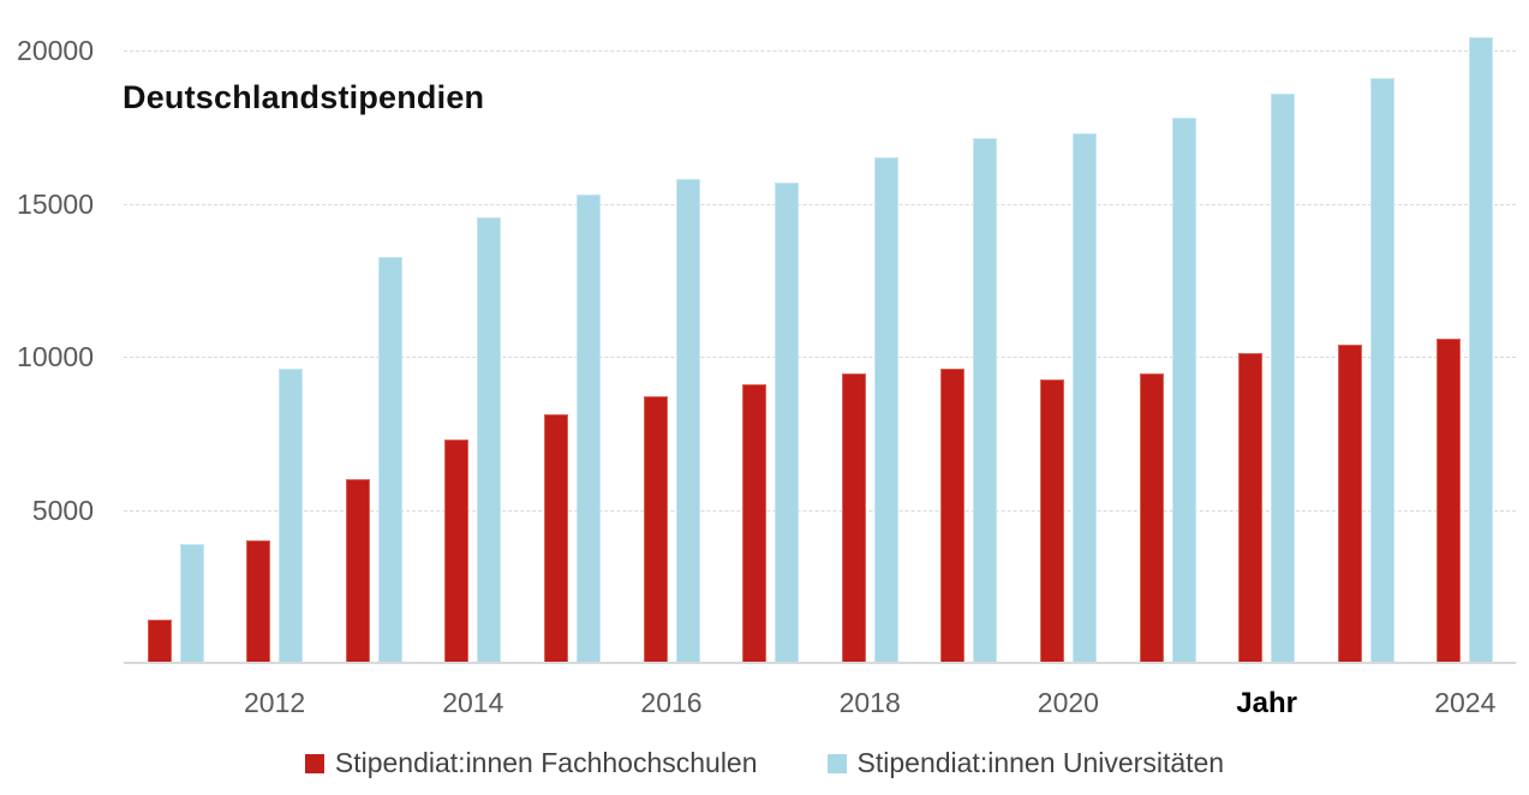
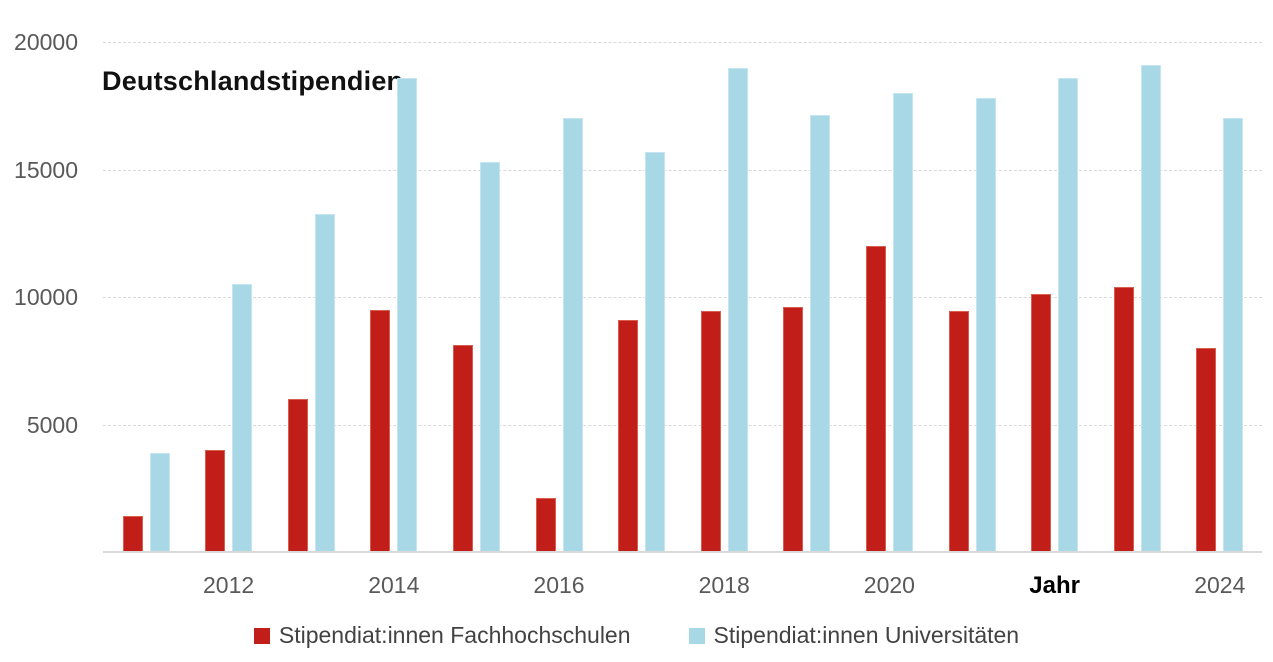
Stipendiat:innen Universitäten/2012: 9600 -> 10500
Stipendiat:innen Fachhochschulen/2014: 7300 -> 9500
Stipendiat:innen Universitäten/2014: 14600 -> 18600
Stipendiat:innen Fachhochschulen/2016: 8700 -> 2100
Stipendiat:innen Universitäten/2016: 15800 -> 17000
Stipendiat:innen Universitäten/2018: 16500 -> 19000
Stipendiat:innen Fachhochschulen/2020: 9200 -> 12000
Stipendiat:innen Universitäten/2020: 17300 -> 18000
Stipendiat:innen Fachhochschulen/2024: 10600 -> 8000
Stipendiat:innen Universitäten/2024: 20400 -> 17000
